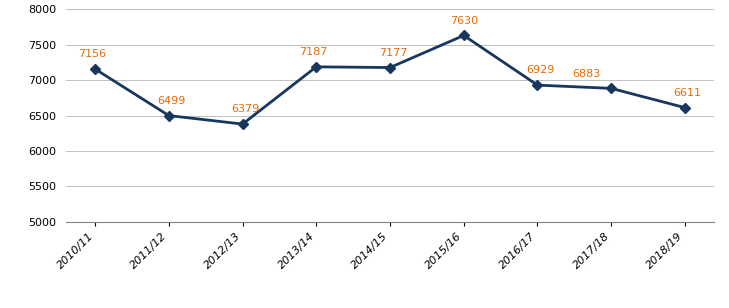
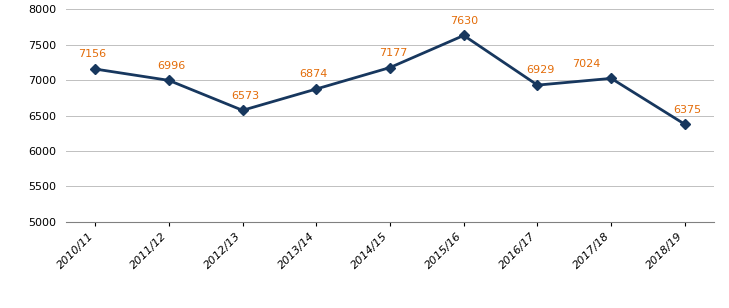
2011/12: 6499 -> 6996
2012/13: 6379 -> 6573
2013/14: 7187 -> 6874
2017/18: 6883 -> 7024
2018/19: 6611 -> 6375
